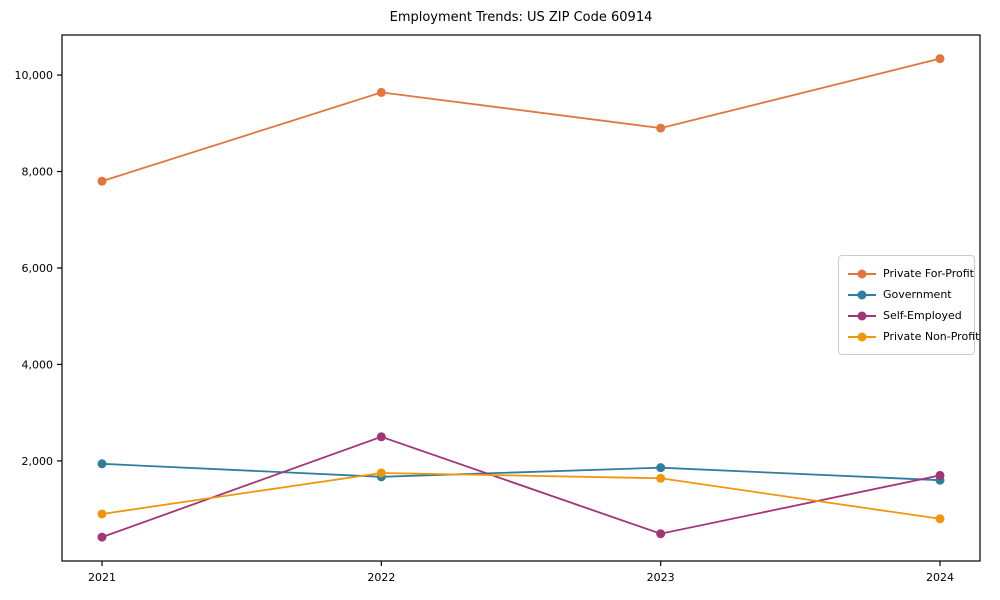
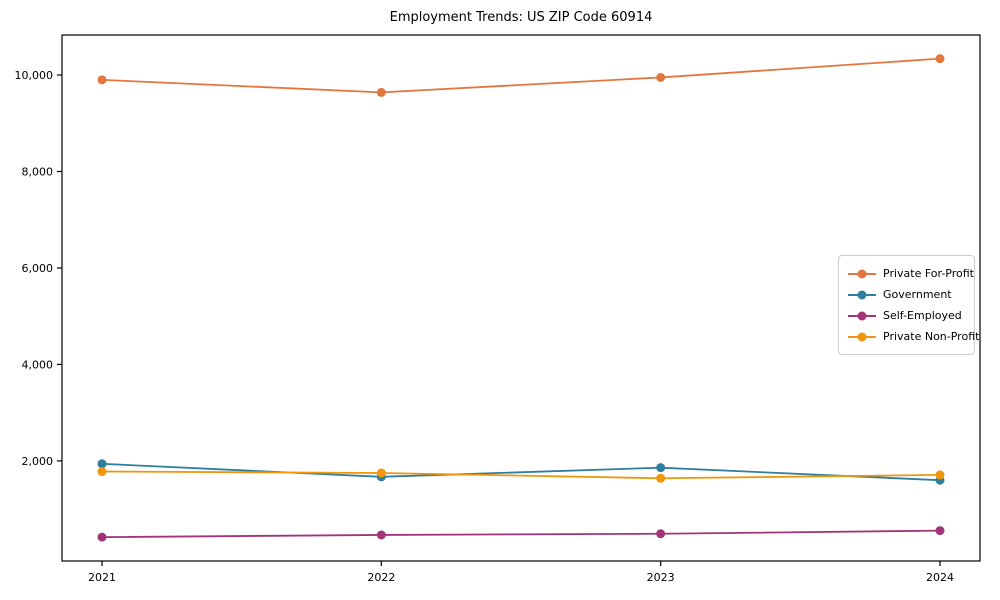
Private For-Profit/2021: 7800 -> 9900
Private Non-Profit/2021: 900 -> 1800
Self-Employed/2022: 2500 -> 500
Private For-Profit/2023: 8900 -> 10000
Self-Employed/2024: 1700 -> 600
Private Non-Profit/2024: 800 -> 1700
